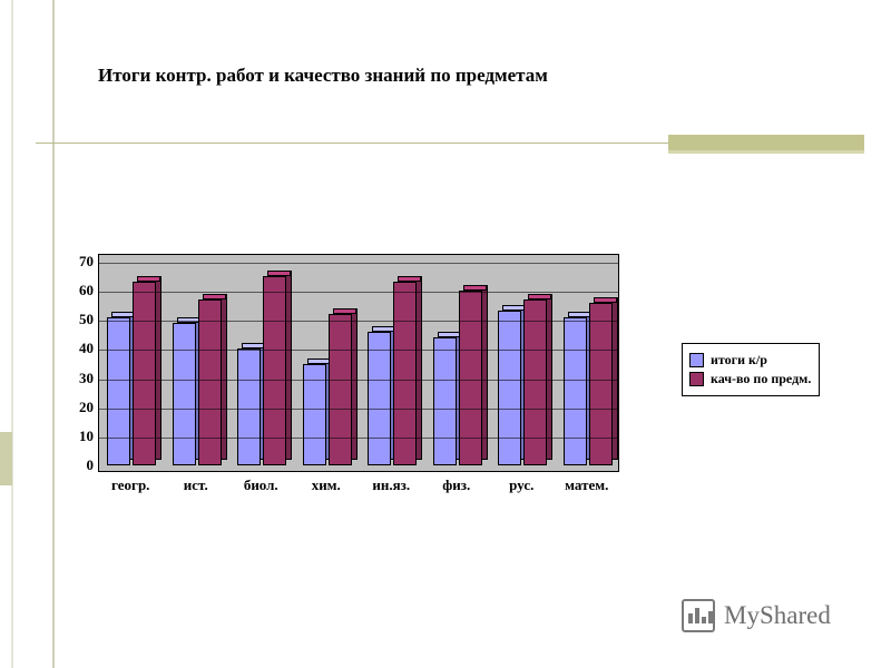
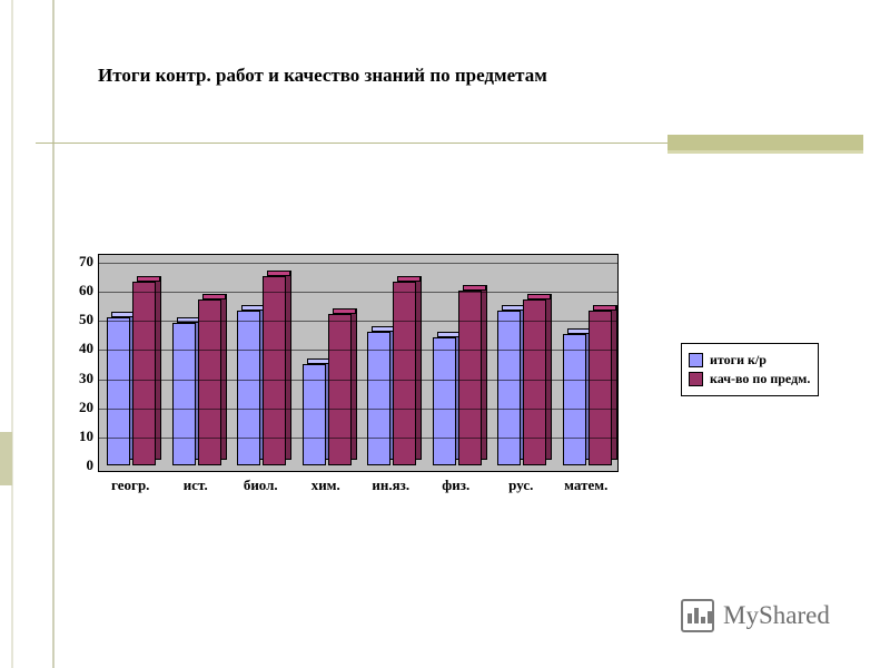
итоги к/р/биол.: 40 -> 53
итоги к/р/матем.: 51 -> 45
кач-во по предм./матем.: 56 -> 53
